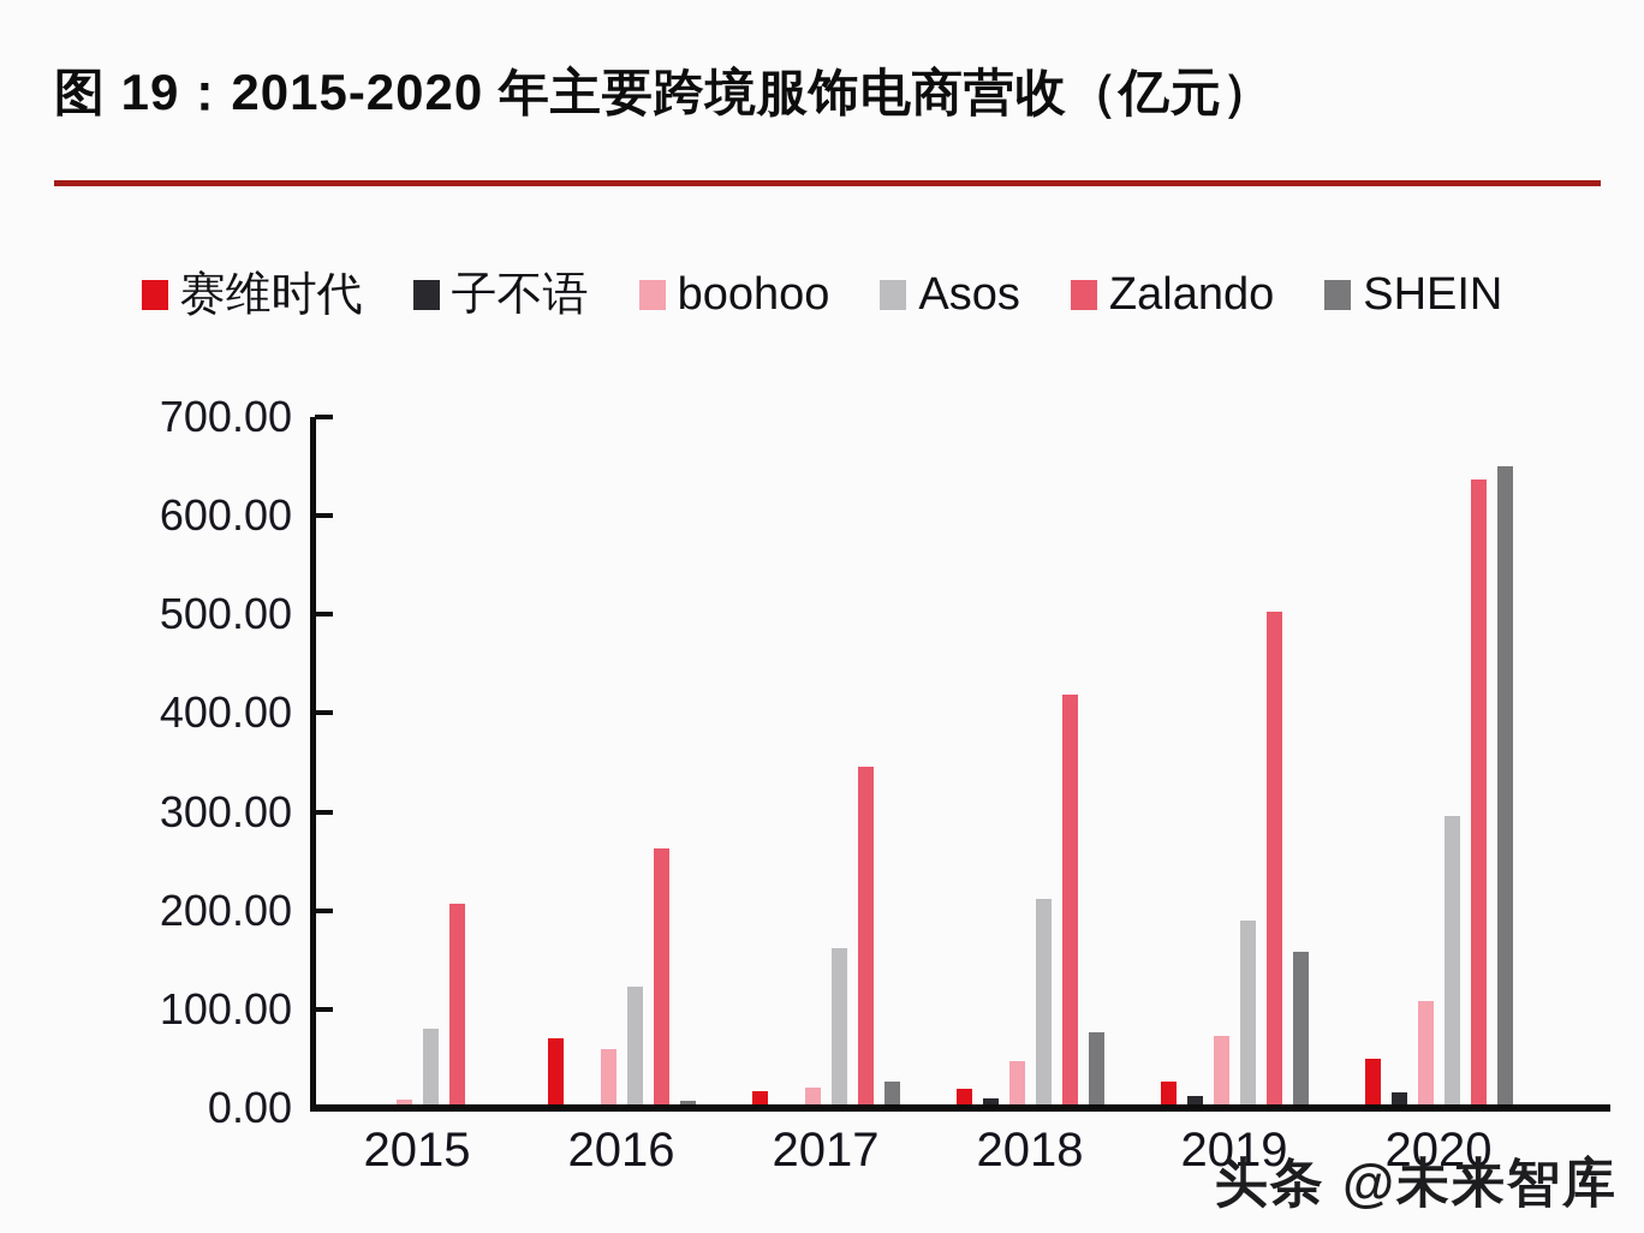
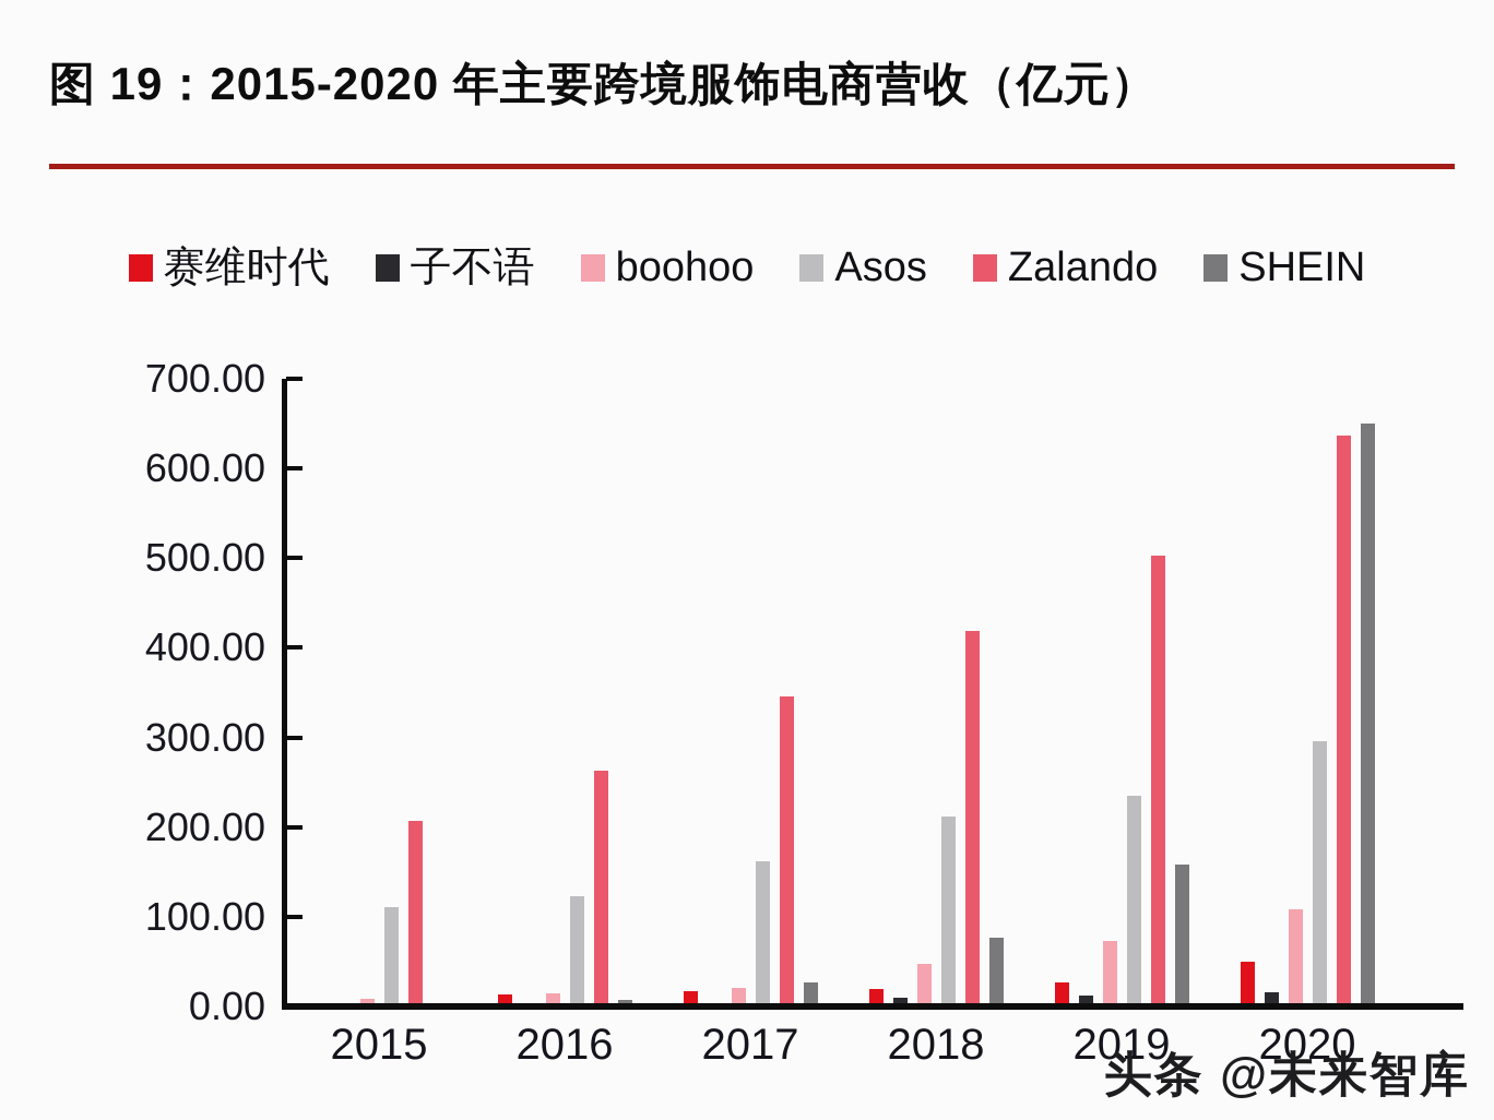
Asos/2015: 80 -> 110
赛维时代/2016: 70 -> 10
boohoo/2016: 60 -> 20
Asos/2019: 190 -> 240
